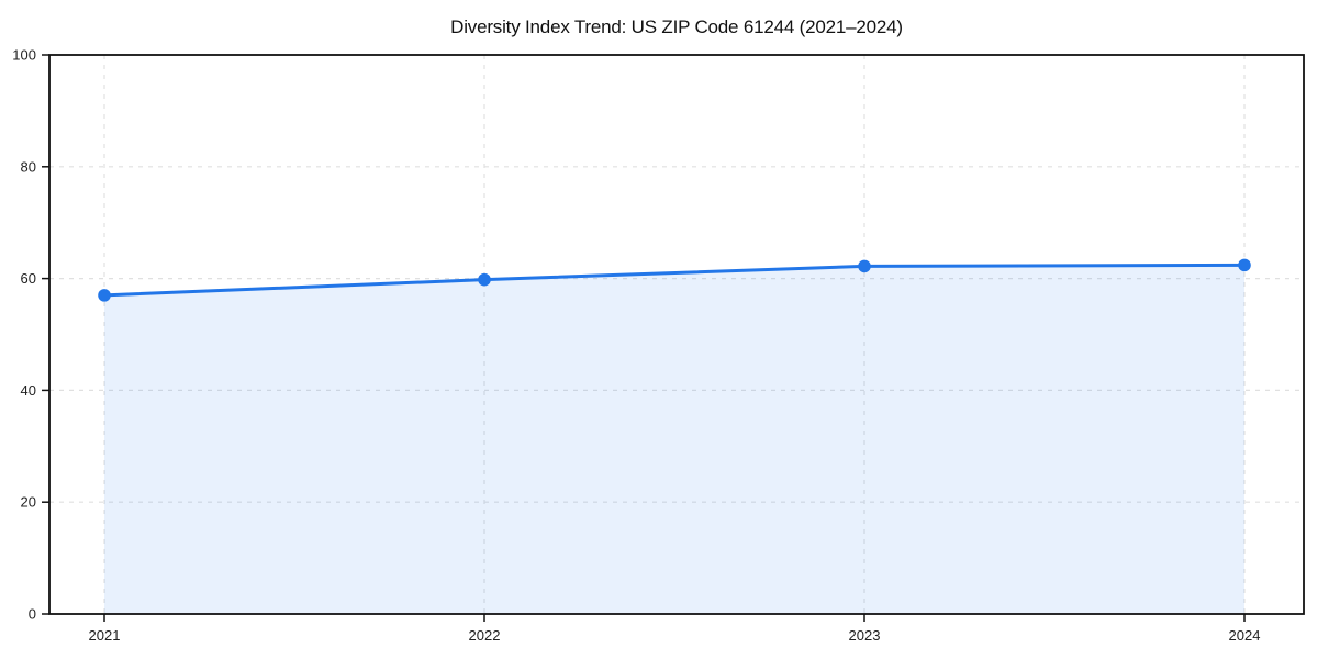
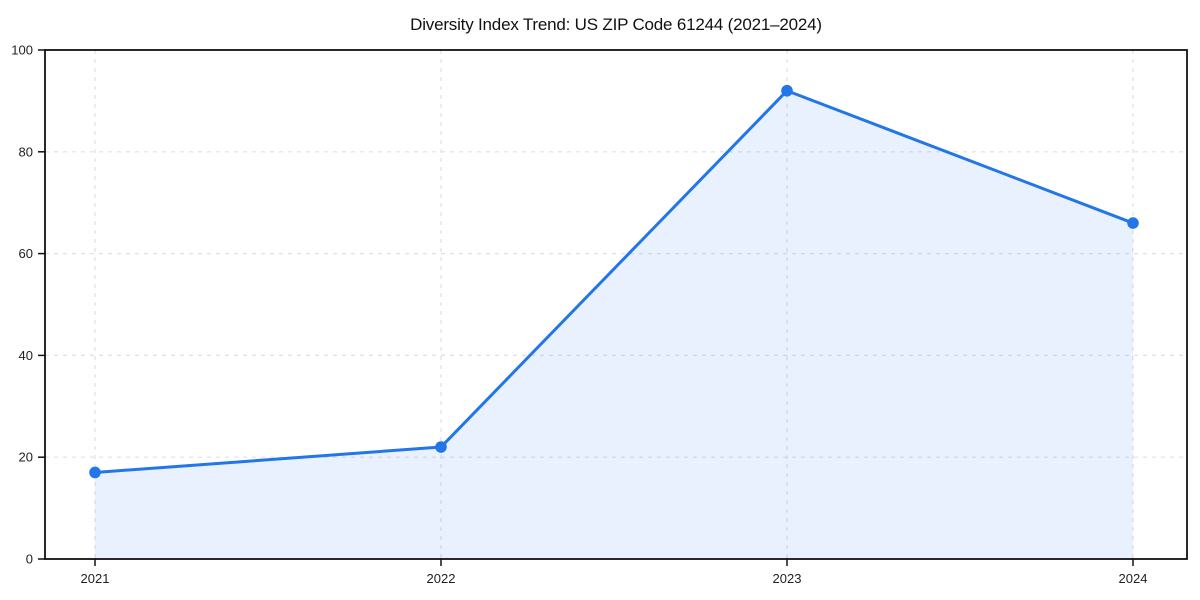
2021: 57 -> 17
2022: 60 -> 22
2023: 62 -> 92
2024: 62 -> 66
